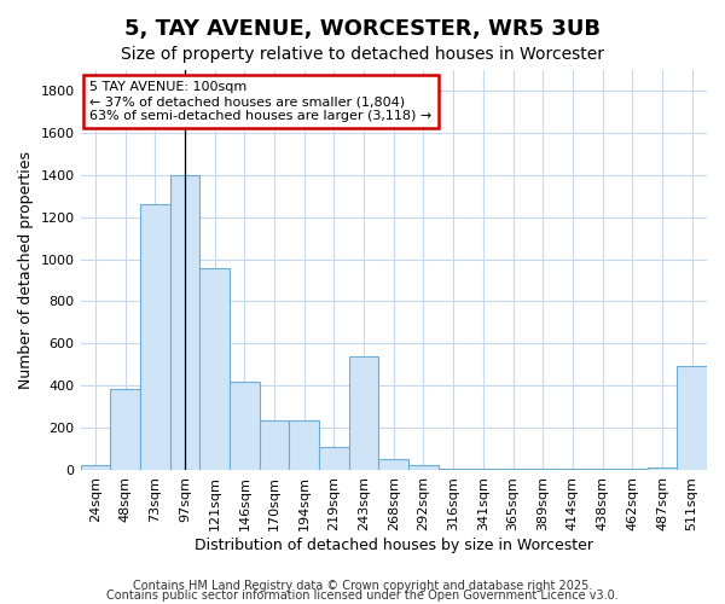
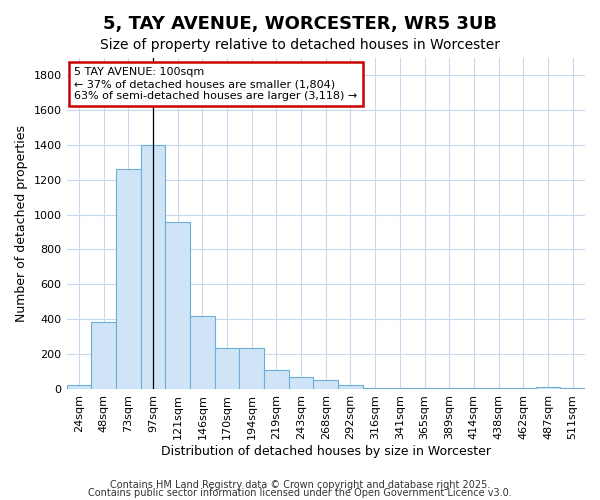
243sqm: 540 -> 70
511sqm: 490 -> 0
